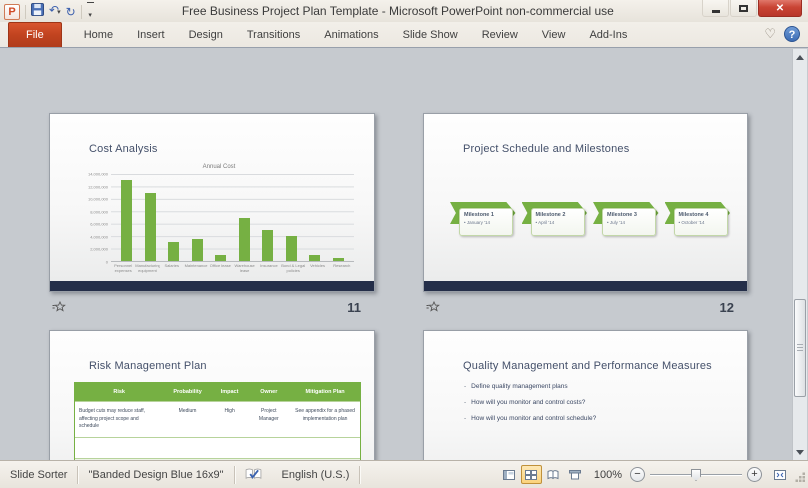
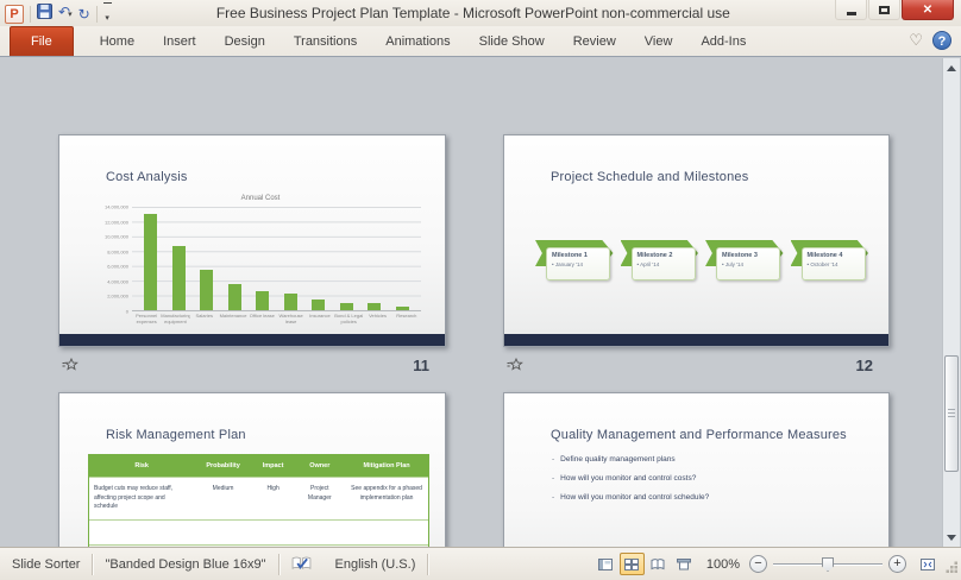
Manufacturing equipment: 11000000 -> 9000000
Salaries: 3000000 -> 6000000
Office lease: 1000000 -> 3000000
Warehouse lease: 7000000 -> 2000000
Insurance: 5000000 -> 2000000
Bond & Legal policies: 4000000 -> 1000000
